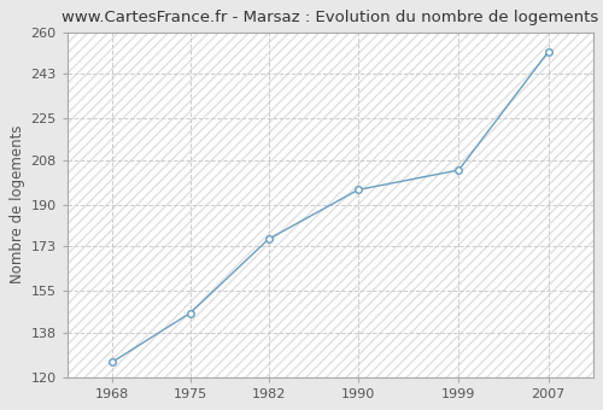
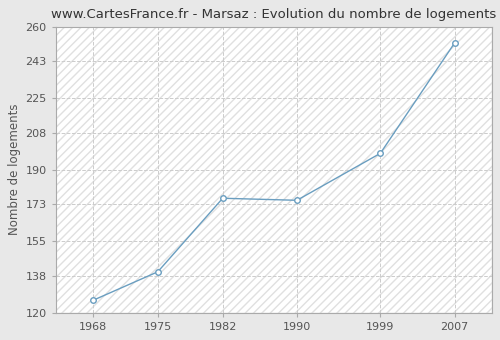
1975: 146 -> 140
1990: 196 -> 175
1999: 204 -> 198
